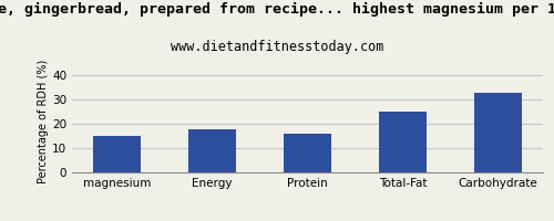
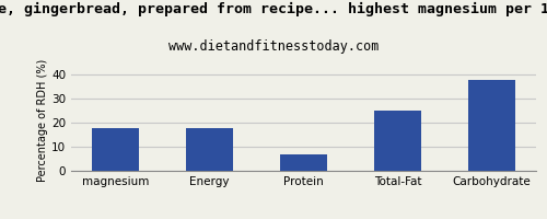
magnesium: 15 -> 18
Protein: 16 -> 7
Carbohydrate: 33 -> 38
